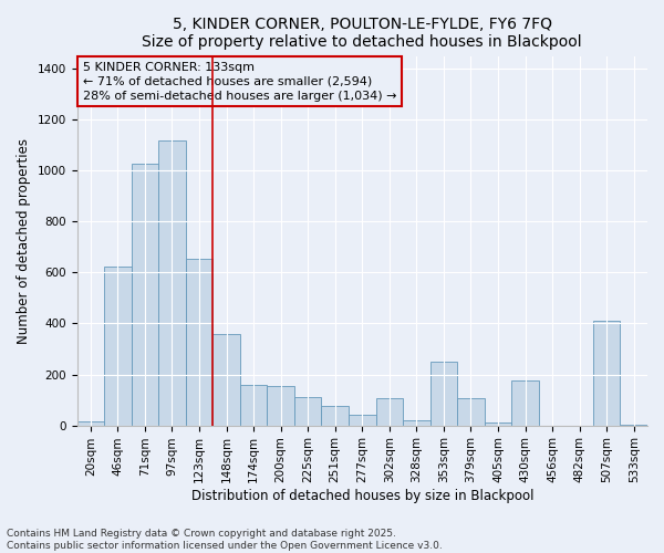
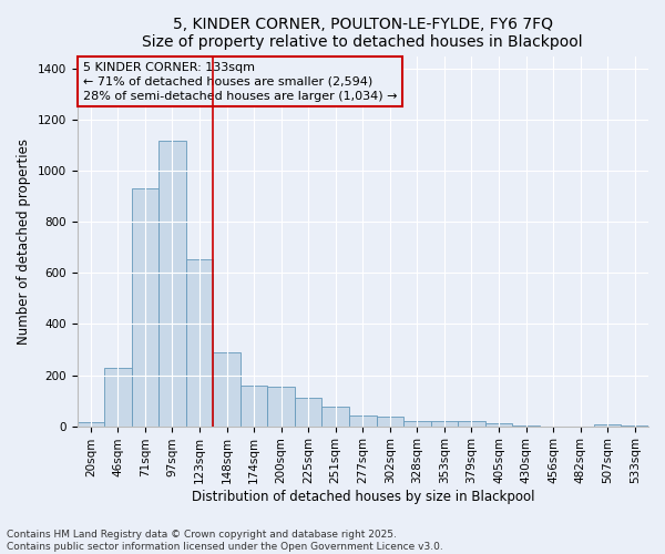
46sqm: 625 -> 230
71sqm: 1025 -> 930
148sqm: 360 -> 290
302sqm: 105 -> 38
353sqm: 250 -> 18
379sqm: 105 -> 20
430sqm: 175 -> 4
507sqm: 410 -> 8
